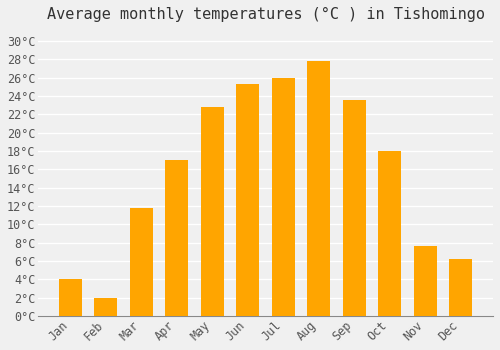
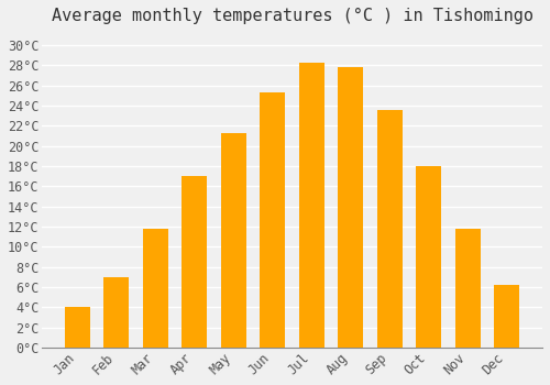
Feb: 2.0°C -> 7.0°C
May: 22.8°C -> 21.3°C
Jul: 26.0°C -> 28.3°C
Nov: 7.6°C -> 11.8°C
